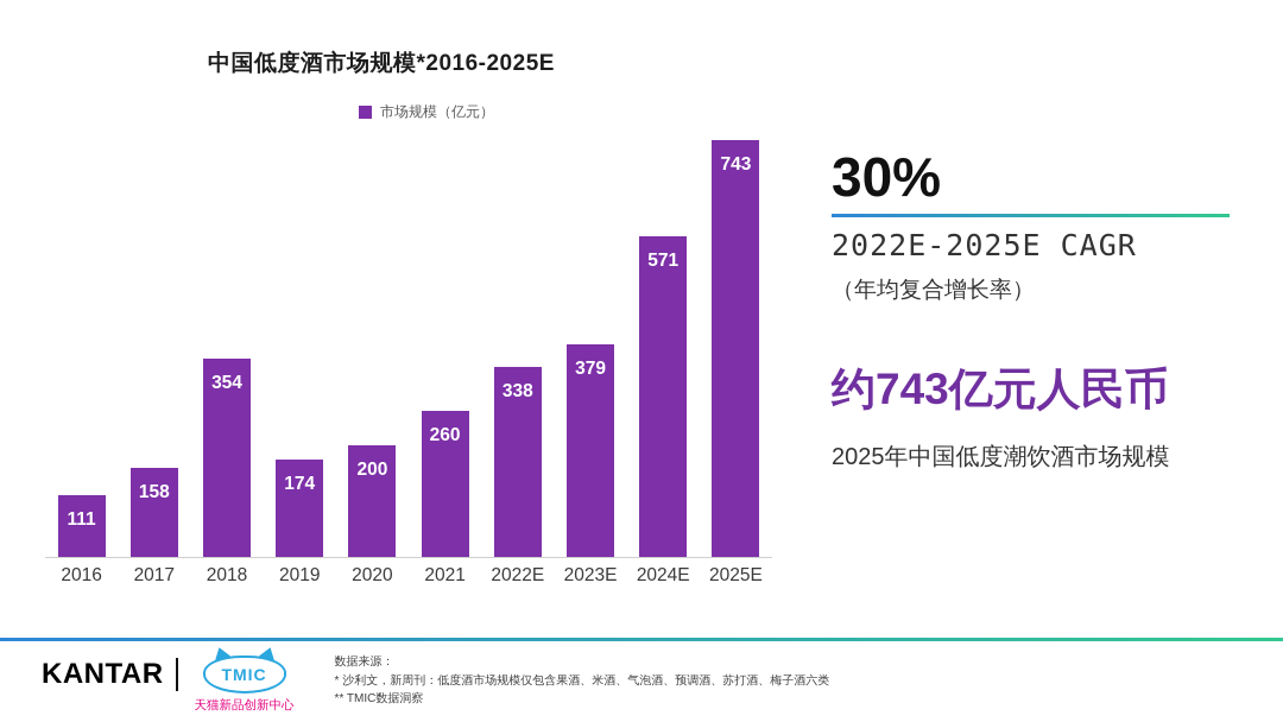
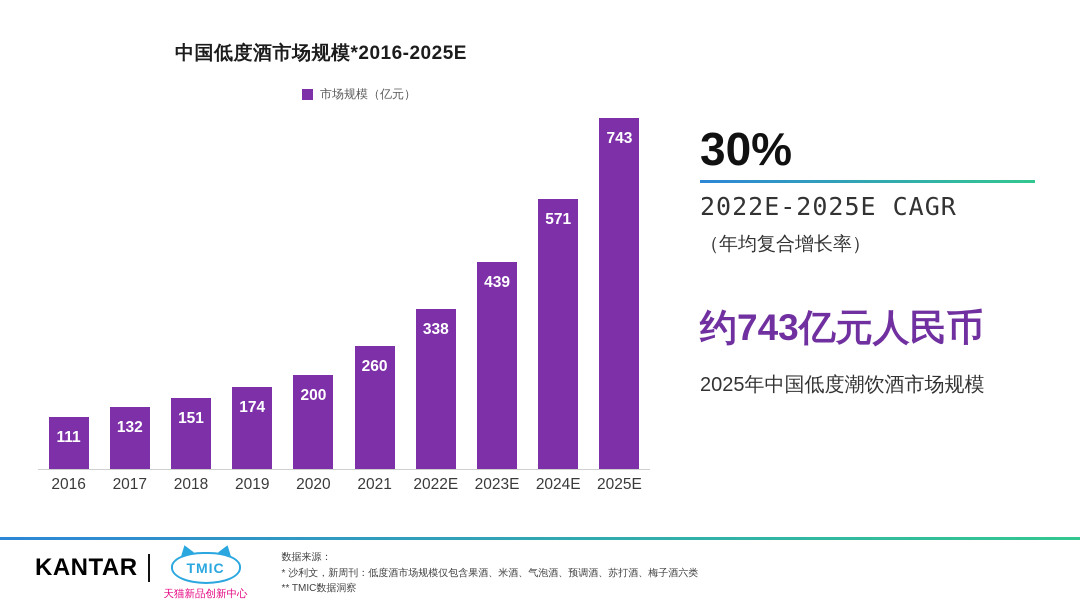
2017: 158 -> 132
2018: 354 -> 151
2023E: 379 -> 439
